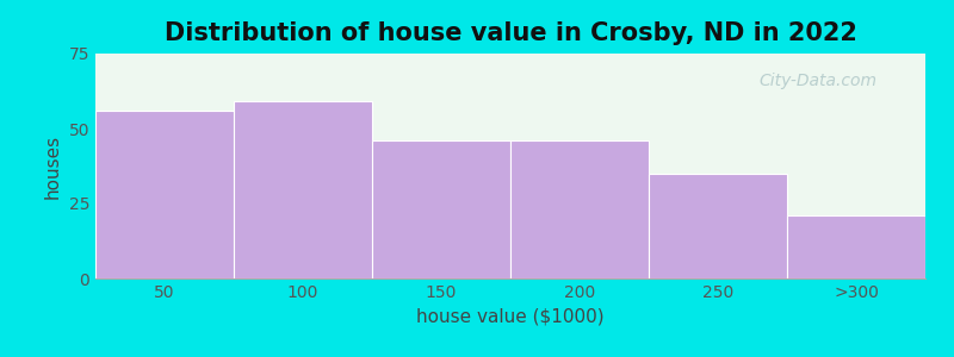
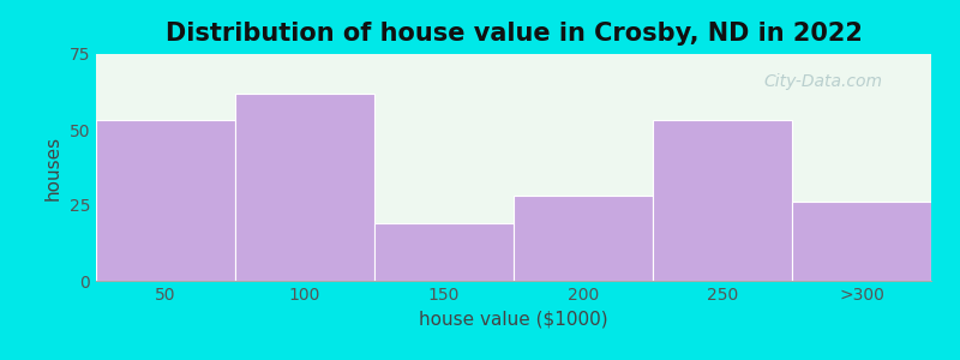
50: 56 -> 53
100: 59 -> 62
150: 46 -> 19
200: 46 -> 28
250: 35 -> 53
>300: 21 -> 26
